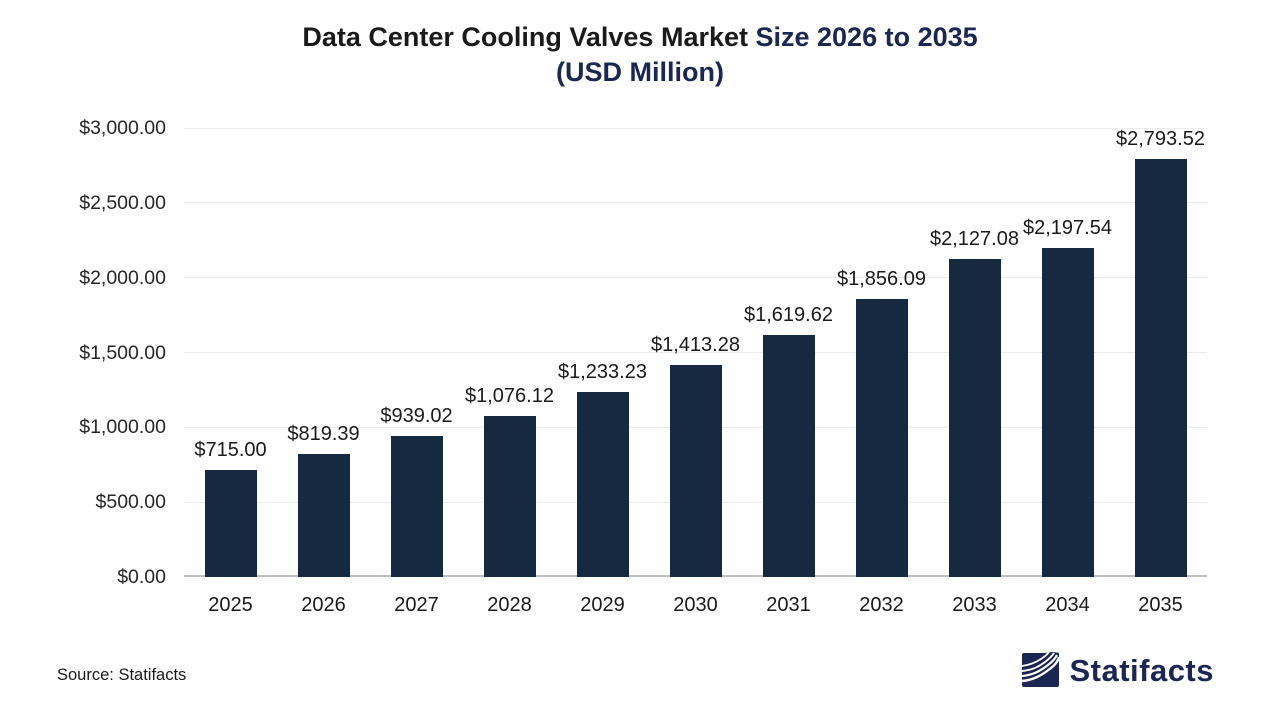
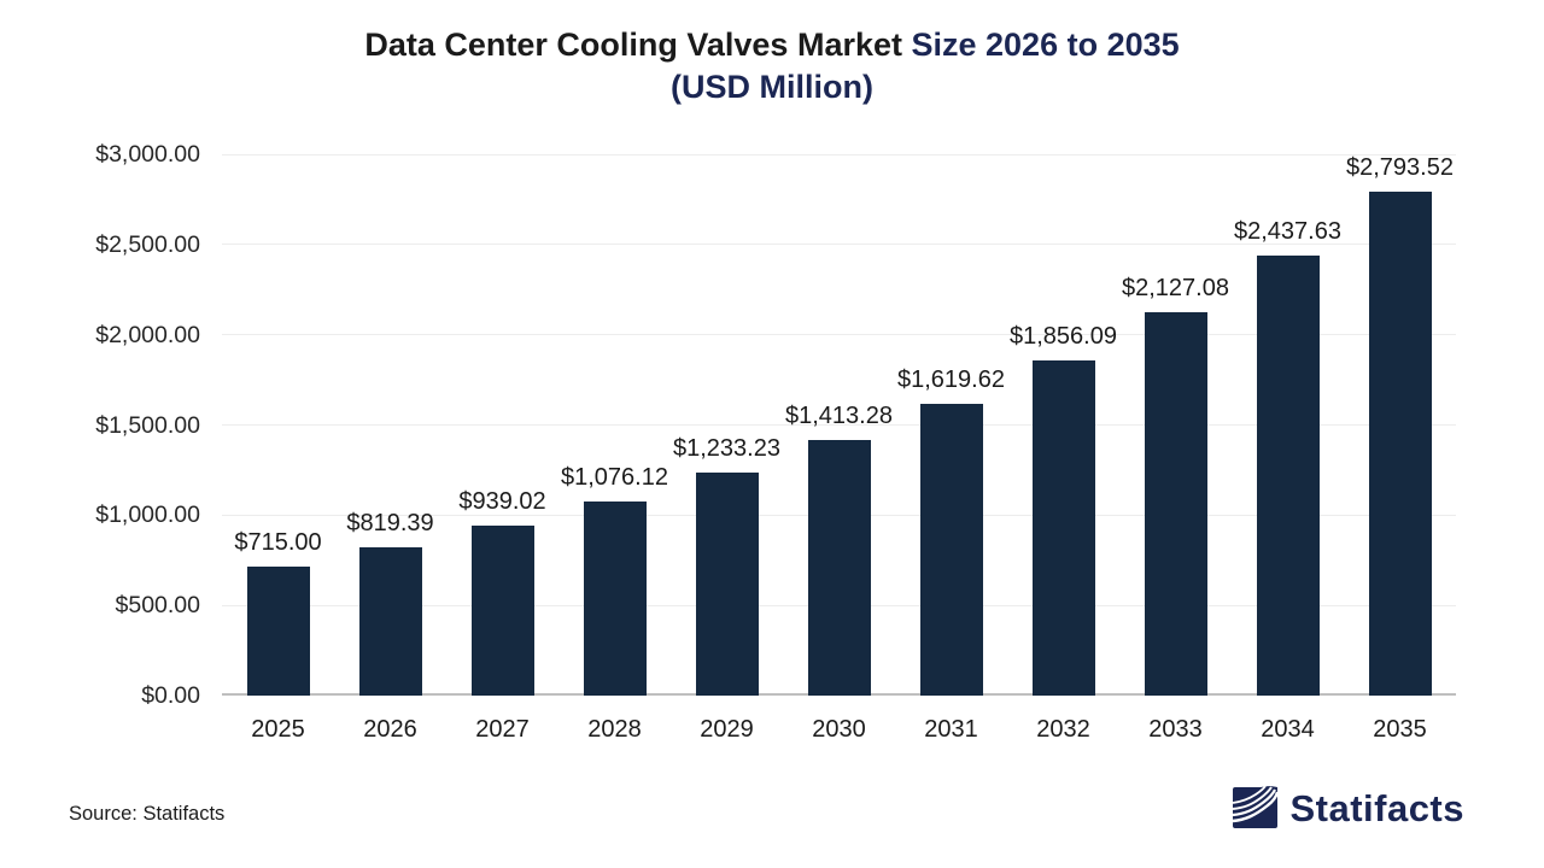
2034: $2,197.54 -> $2,437.63
